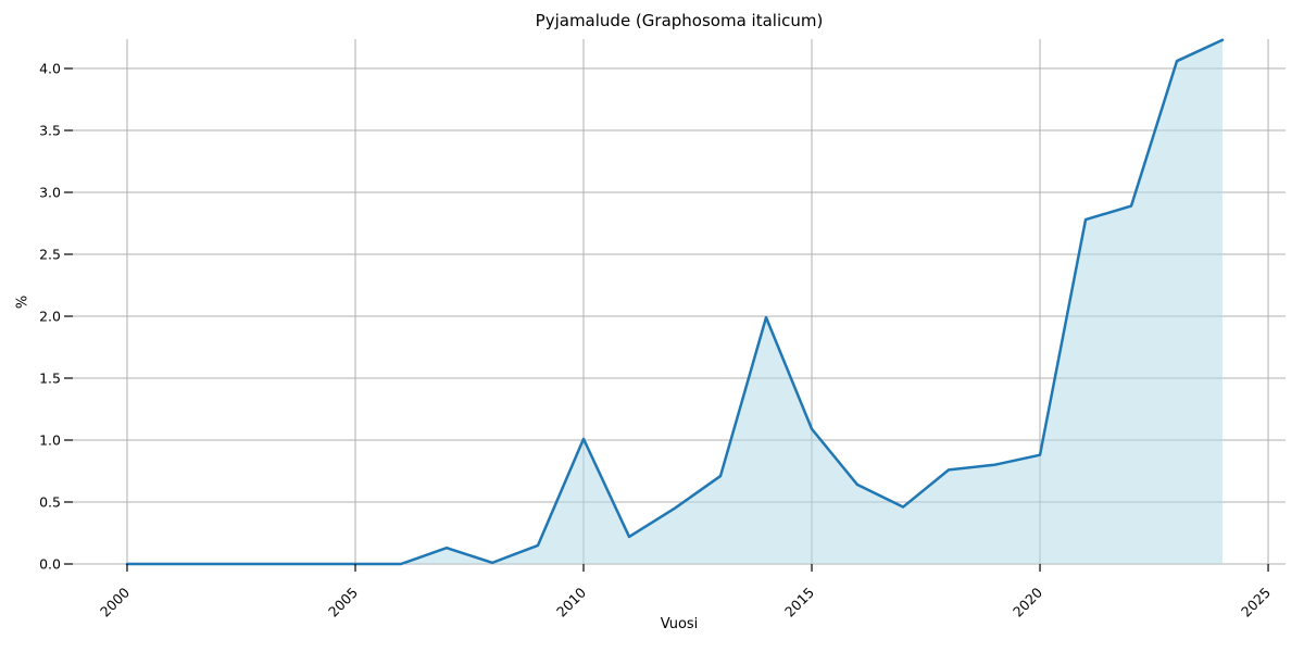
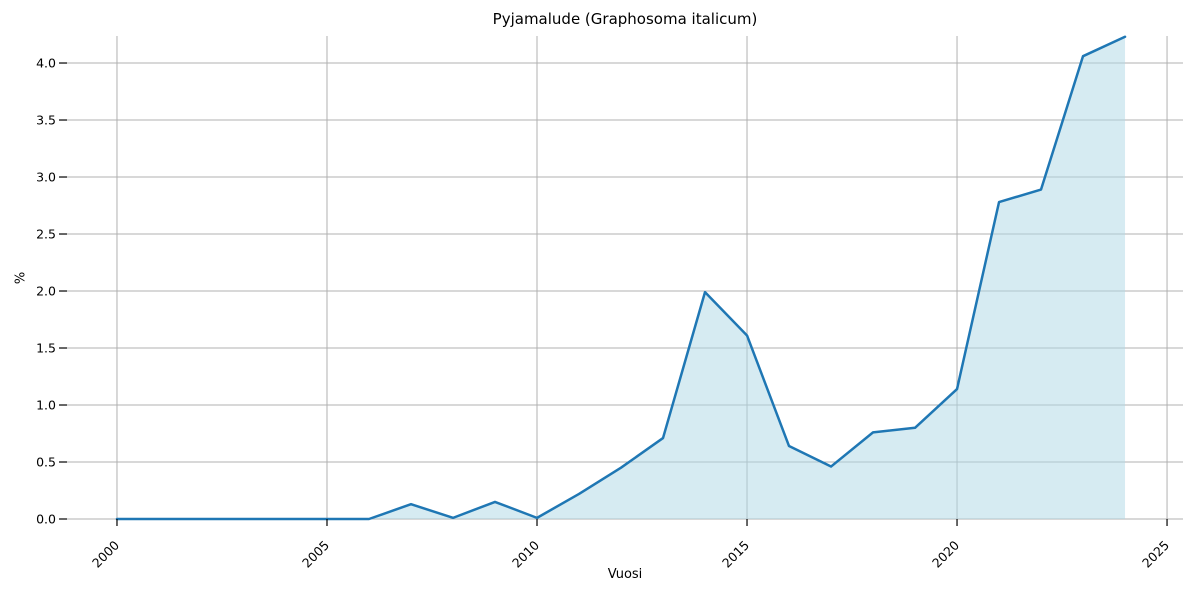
2010: 1.01 -> 0.01
2015: 1.09 -> 1.61
2020: 0.88 -> 1.14
